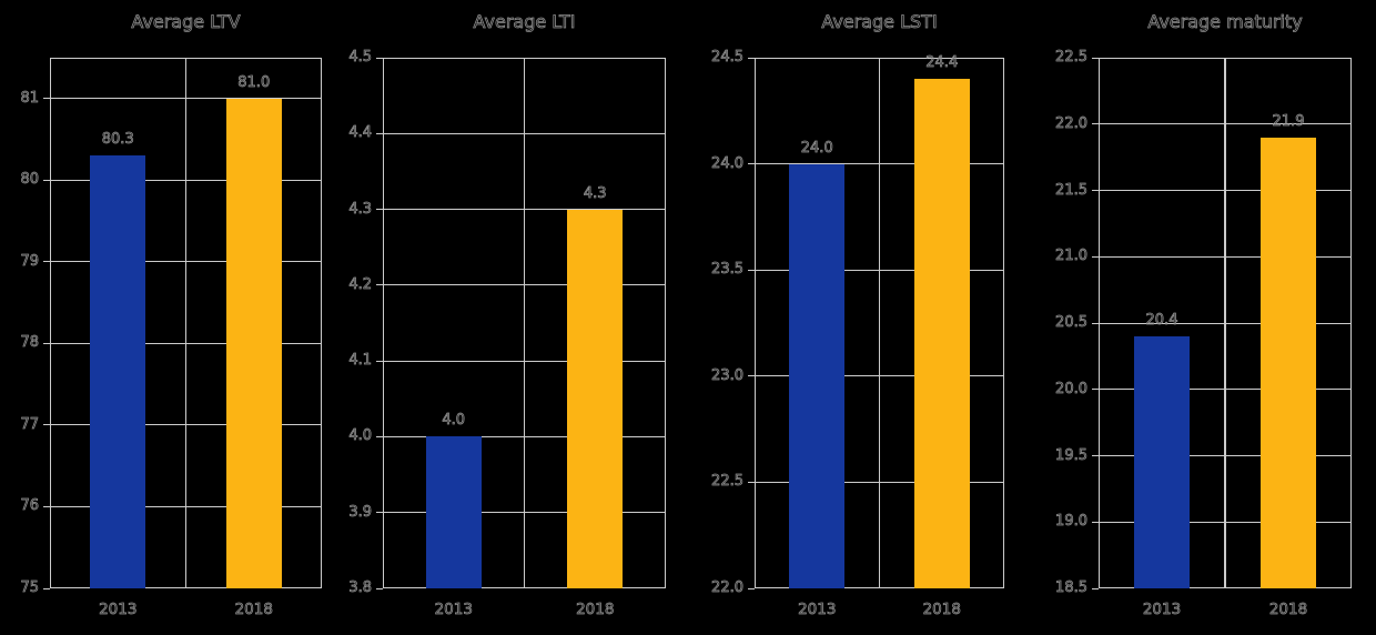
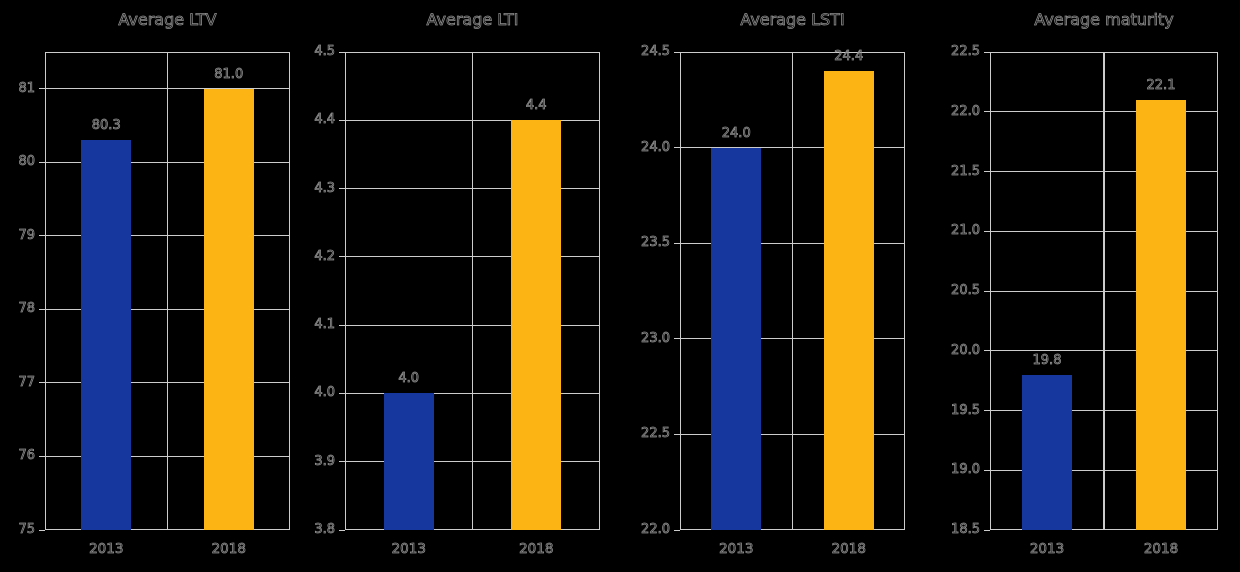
Average LTI/2018: 4.3 -> 4.4
Average maturity/2013: 20.4 -> 19.8
Average maturity/2018: 21.9 -> 22.1
